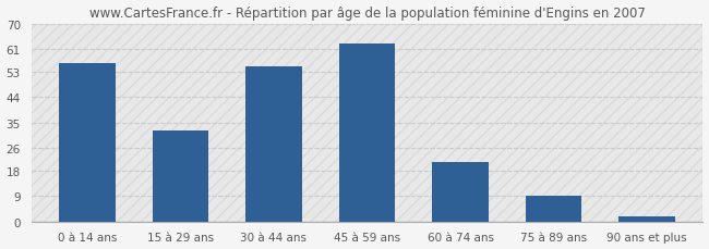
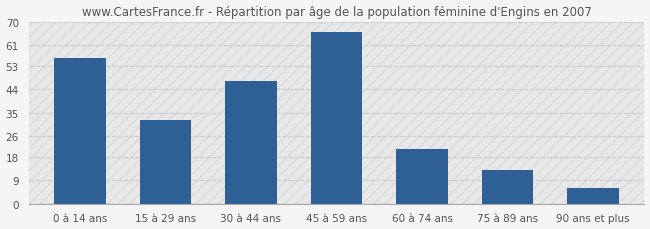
30 à 44 ans: 55 -> 47
45 à 59 ans: 63 -> 66
75 à 89 ans: 9 -> 13
90 ans et plus: 2 -> 6
